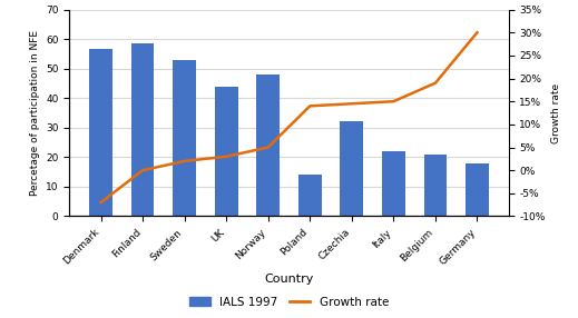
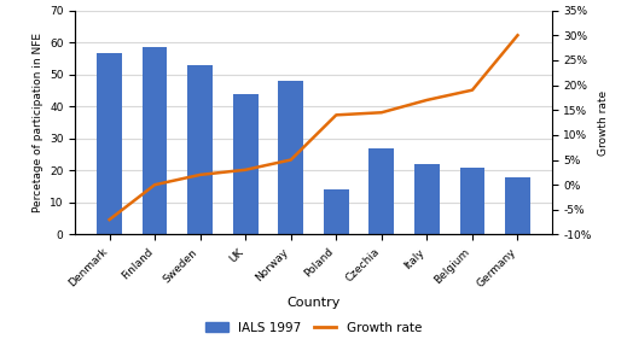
IALS 1997/Czechia: 32.0 -> 27.0
Growth rate/Italy: 15.0% -> 17.0%
